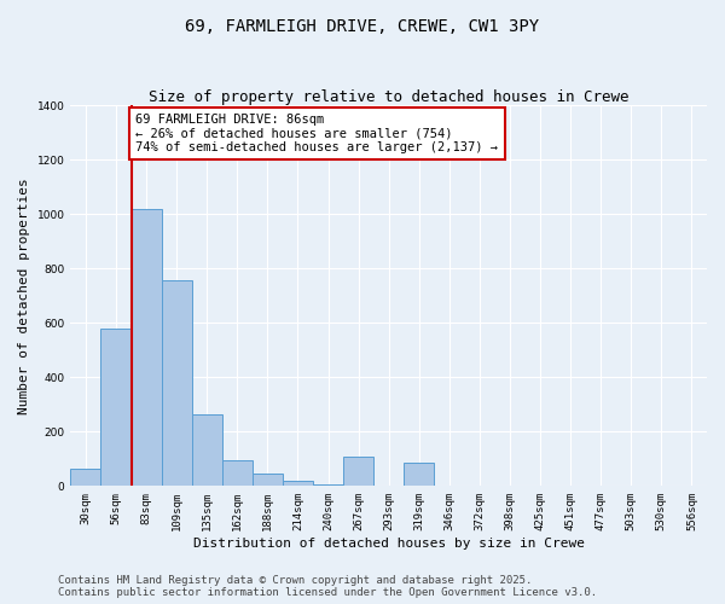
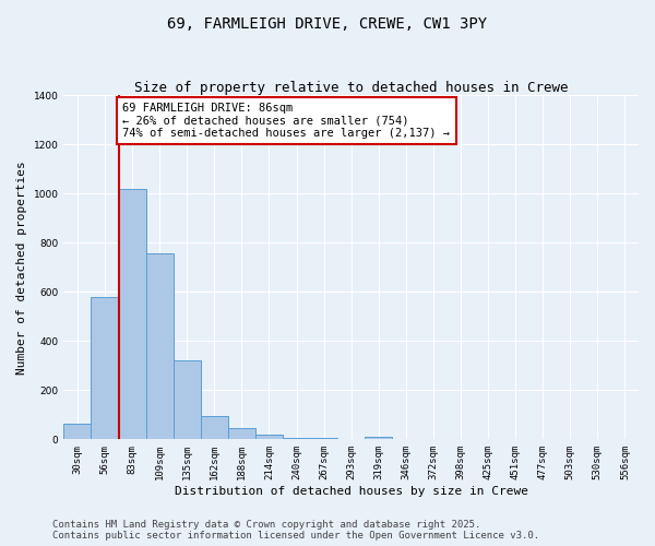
135sqm: 265 -> 320
267sqm: 110 -> 5
319sqm: 85 -> 12
